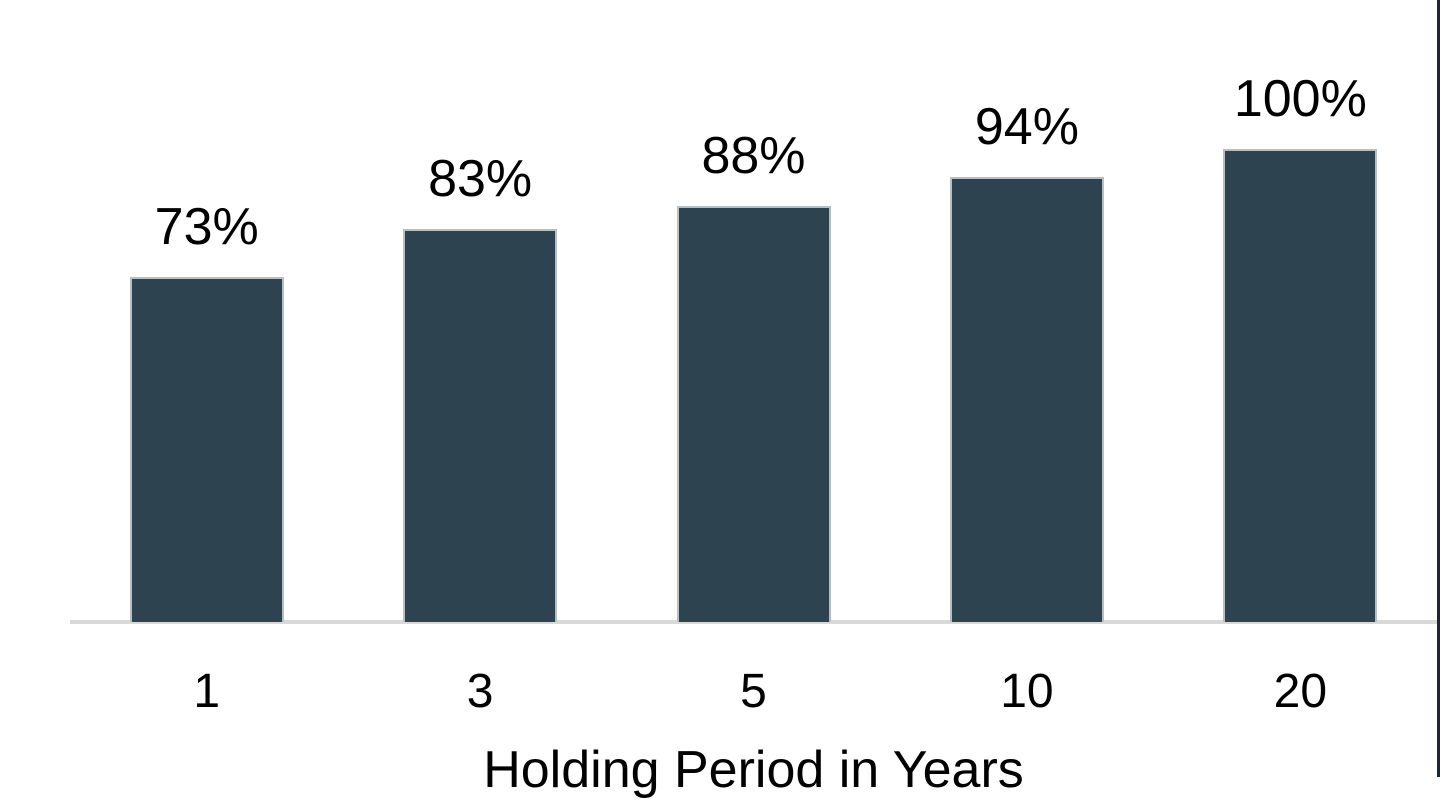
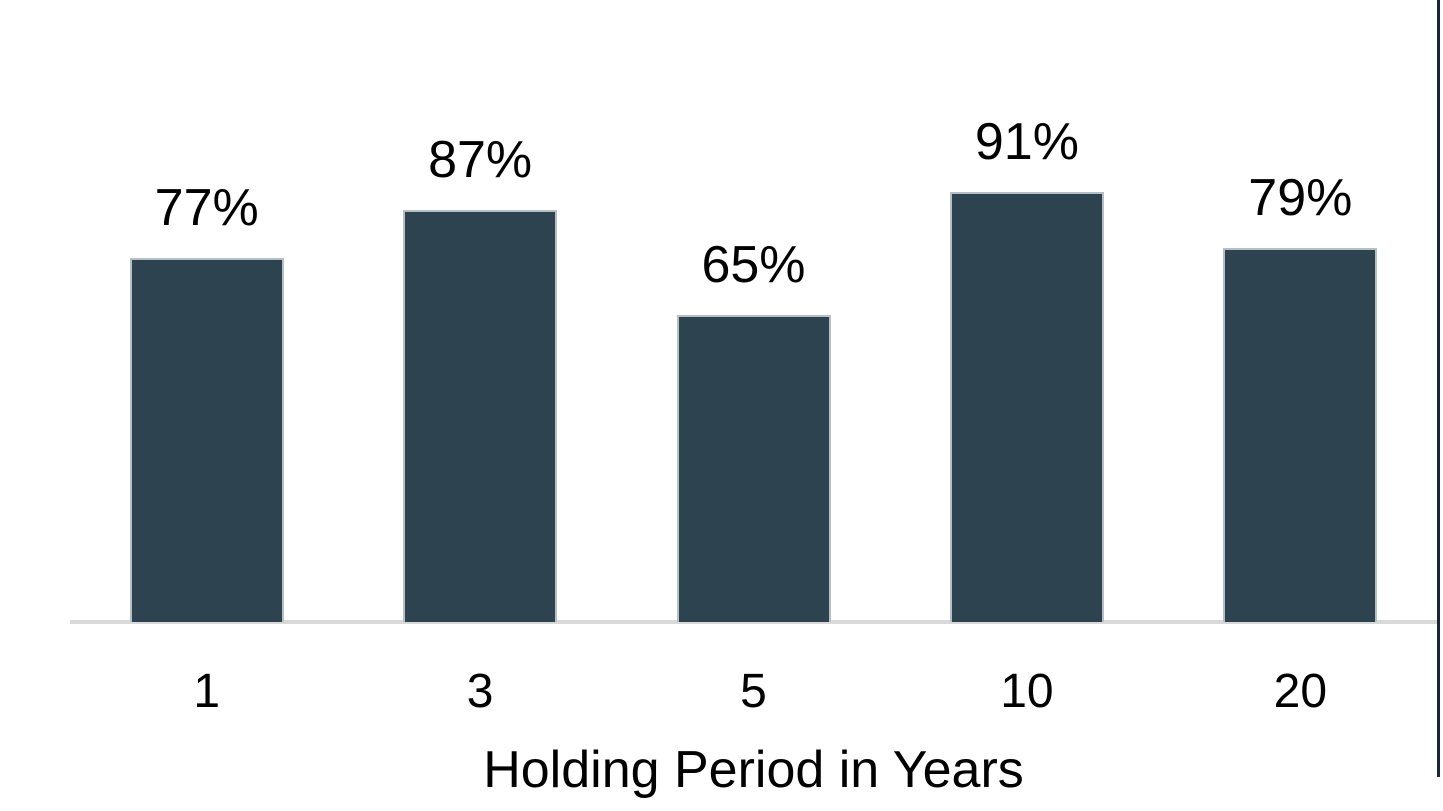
1: 73% -> 77%
3: 83% -> 87%
5: 88% -> 65%
10: 94% -> 91%
20: 100% -> 79%
